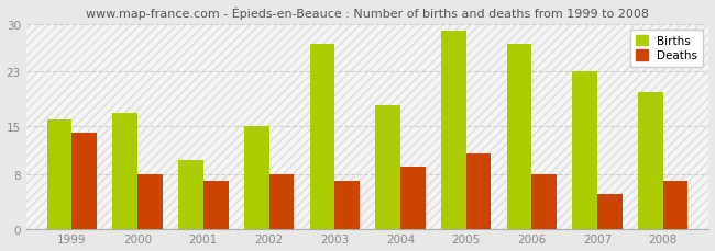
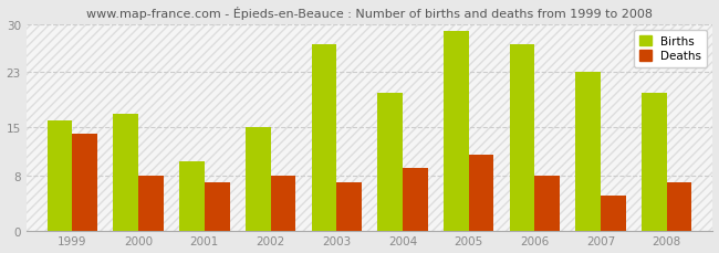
Births/2004: 18 -> 20
